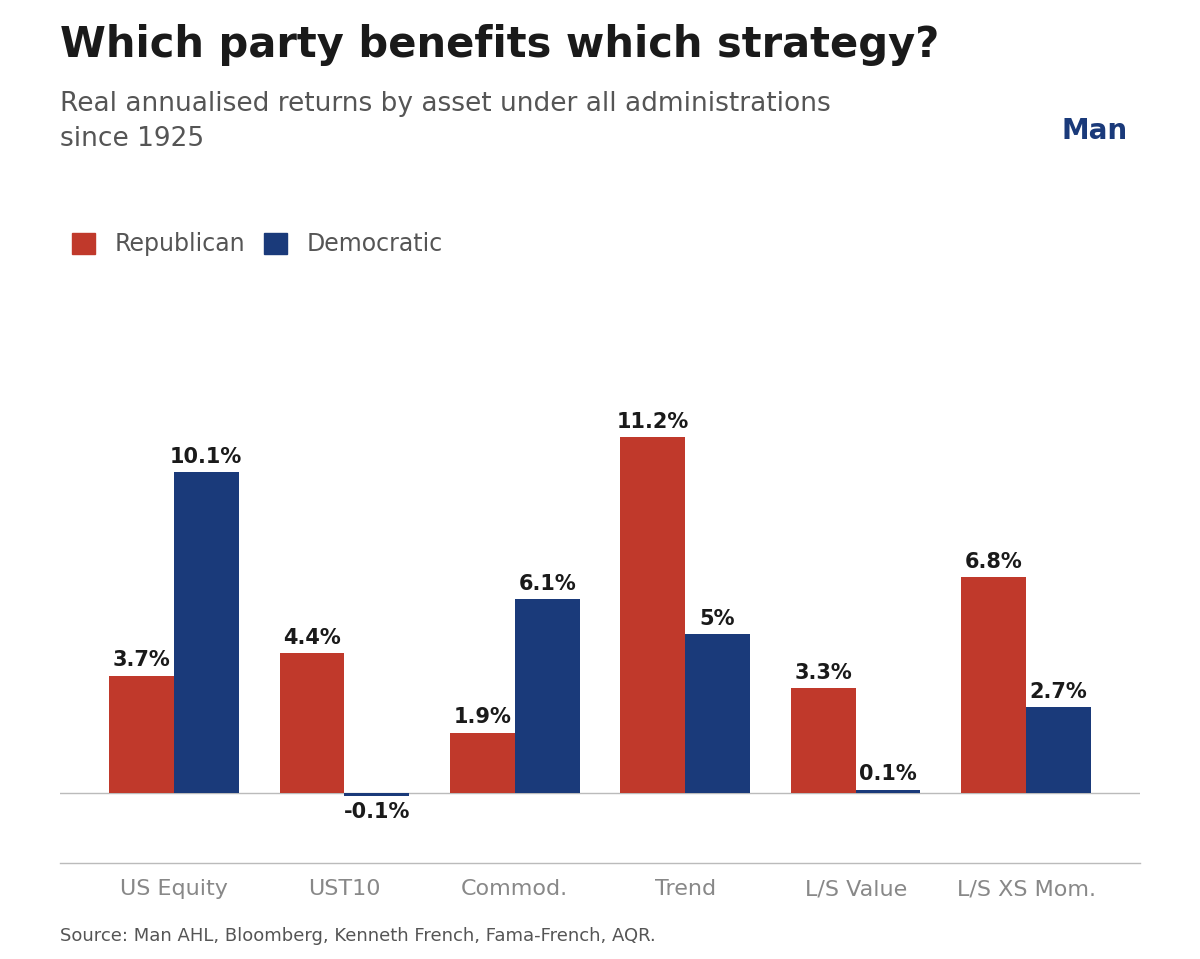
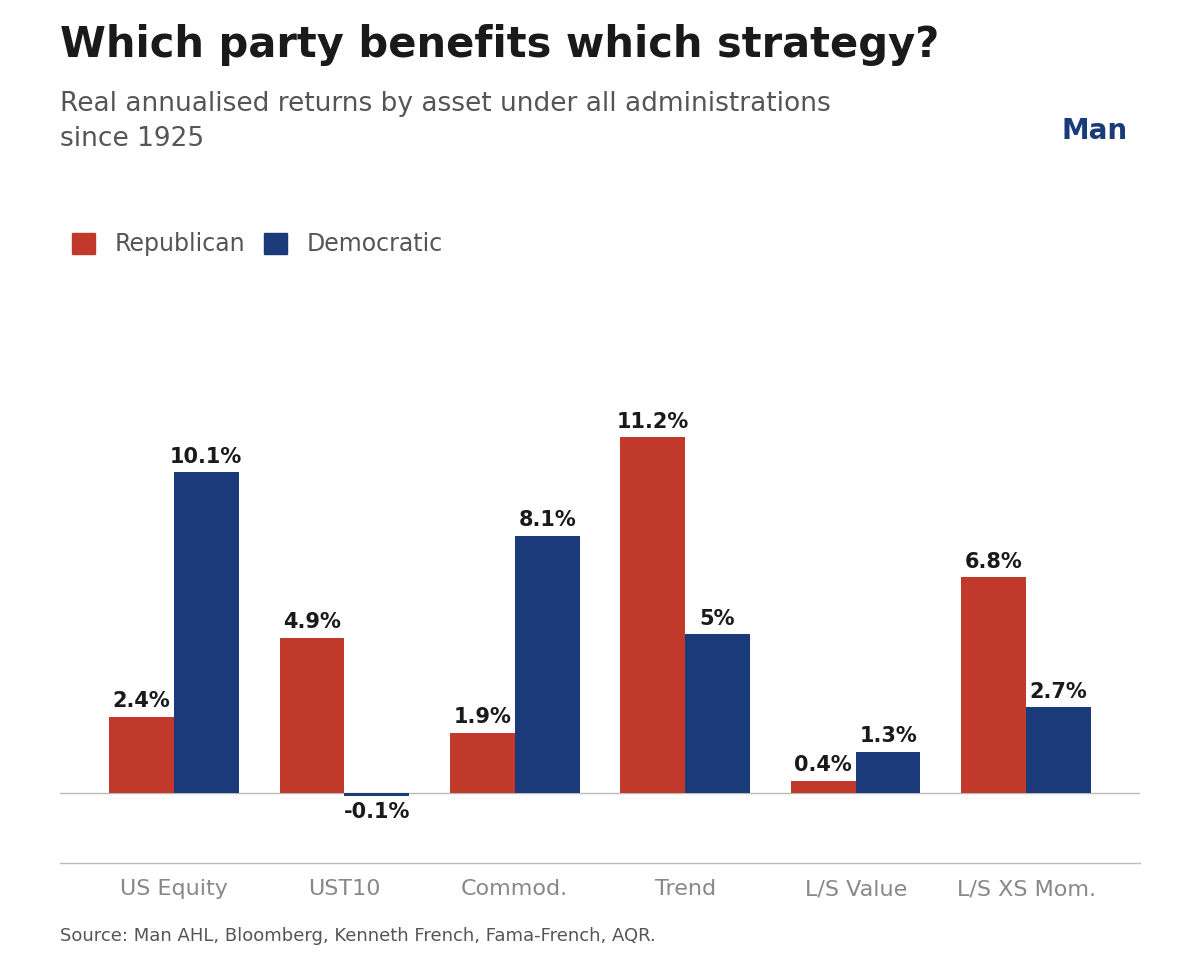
Republican/US Equity: 3.7% -> 2.4%
Republican/UST10: 4.4% -> 4.9%
Democratic/Commod.: 6.1% -> 8.1%
Republican/L/S Value: 3.3% -> 0.4%
Democratic/L/S Value: 0.1% -> 1.3%
